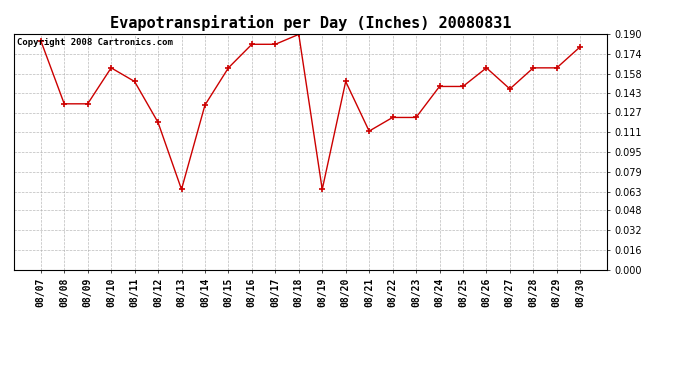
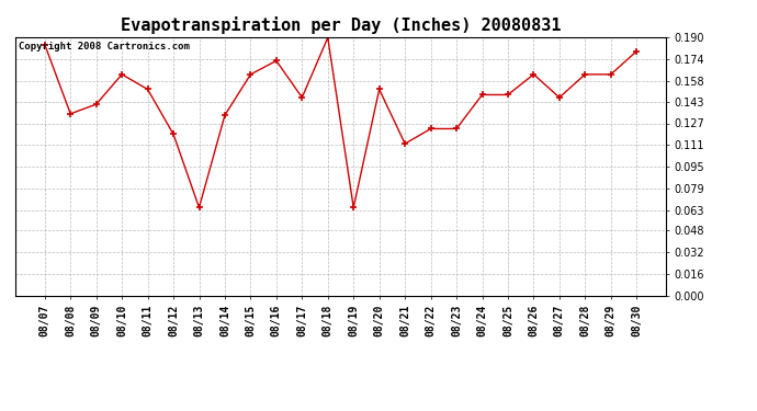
08/09: 0.134 -> 0.141
08/16: 0.182 -> 0.173
08/17: 0.182 -> 0.146
